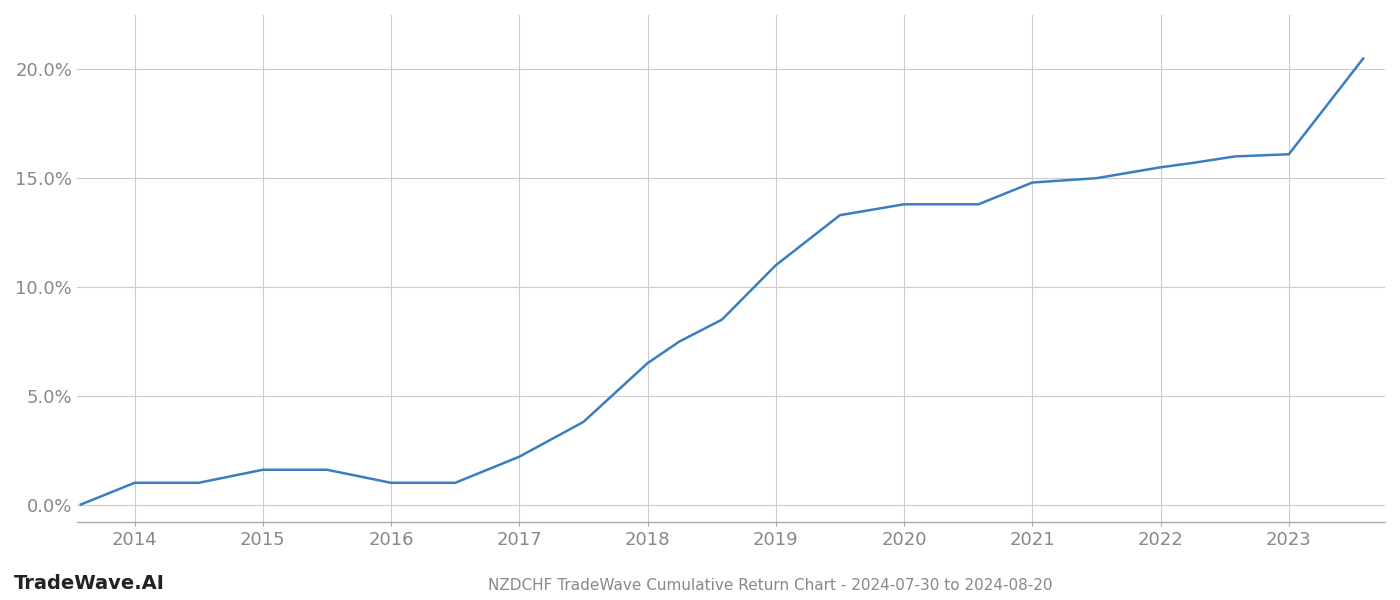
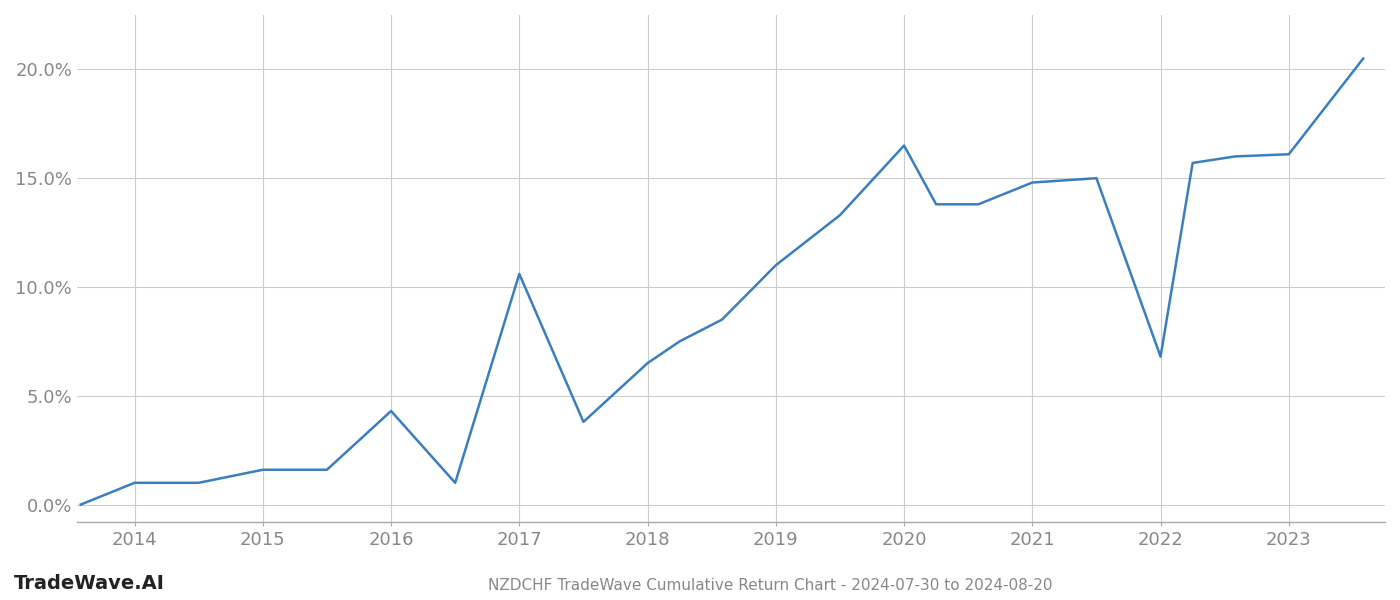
2016: 1.0% -> 4.3%
2017: 2.2% -> 10.6%
2020: 13.8% -> 16.5%
2022: 15.5% -> 6.8%
